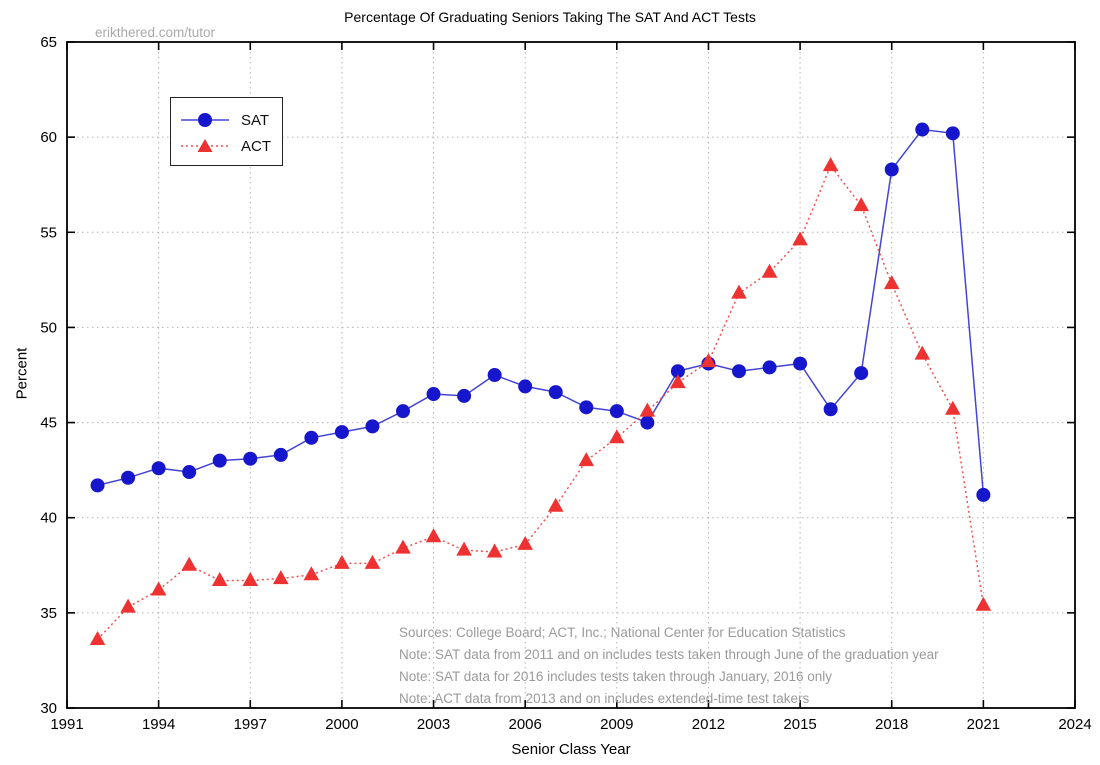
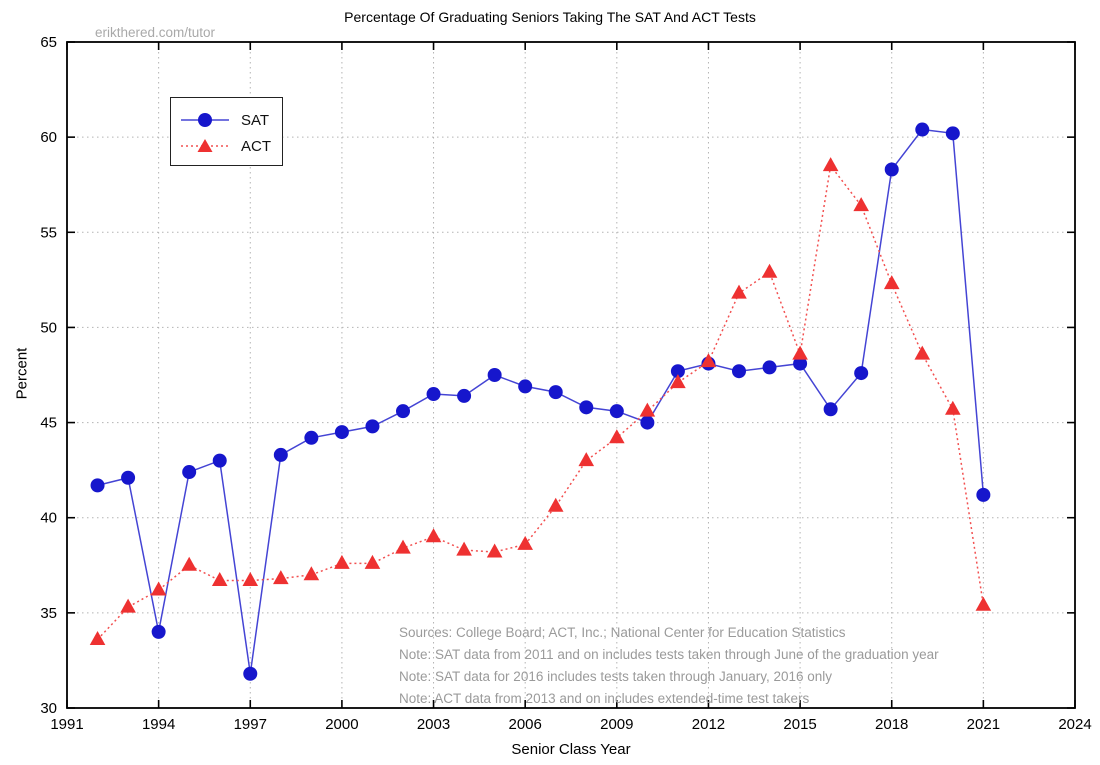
SAT/1994: 42.6 -> 34.0
SAT/1997: 43.1 -> 31.8
ACT/2015: 54.6 -> 48.6
